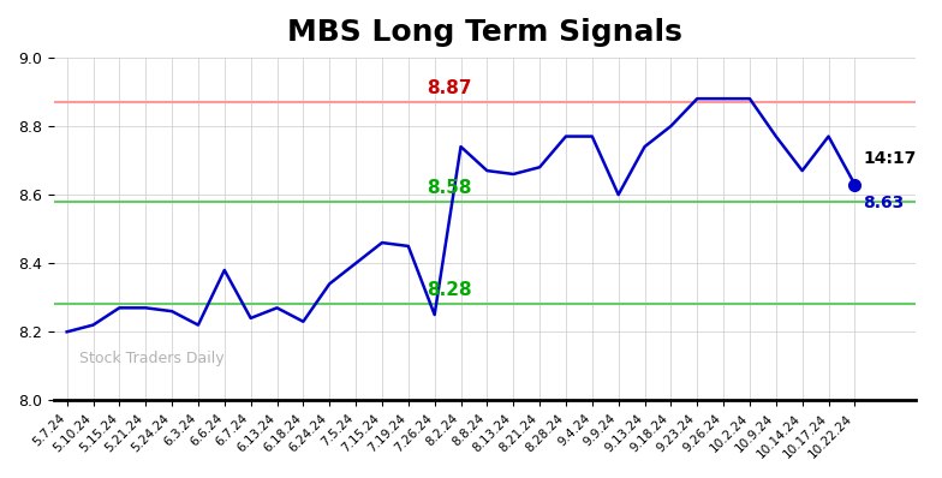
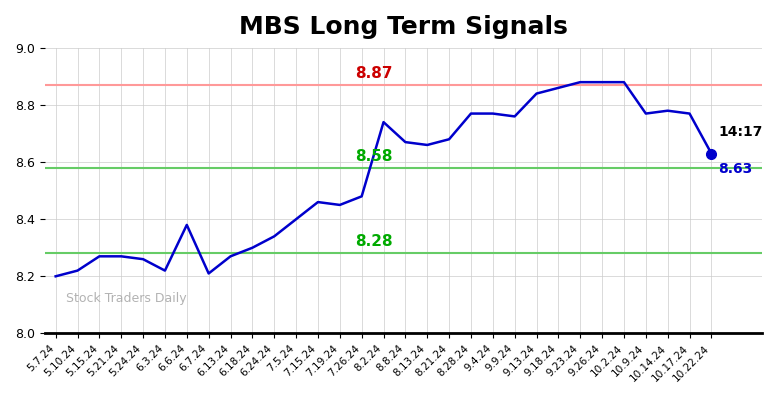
6.7.24: 8.24 -> 8.21
6.18.24: 8.23 -> 8.30
7.26.24: 8.25 -> 8.48
9.9.24: 8.60 -> 8.76
9.13.24: 8.74 -> 8.84
9.18.24: 8.80 -> 8.86
10.14.24: 8.67 -> 8.78
